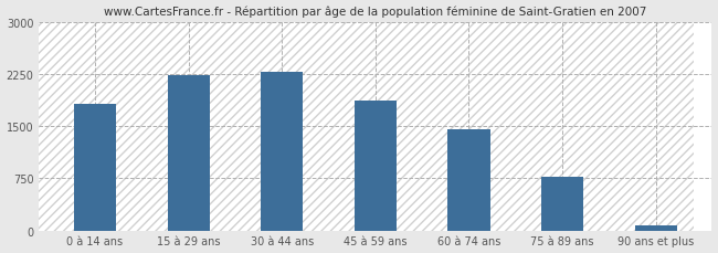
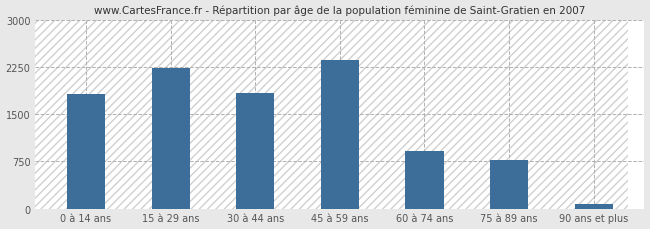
30 à 44 ans: 2290 -> 1840
45 à 59 ans: 1870 -> 2360
60 à 74 ans: 1450 -> 920
